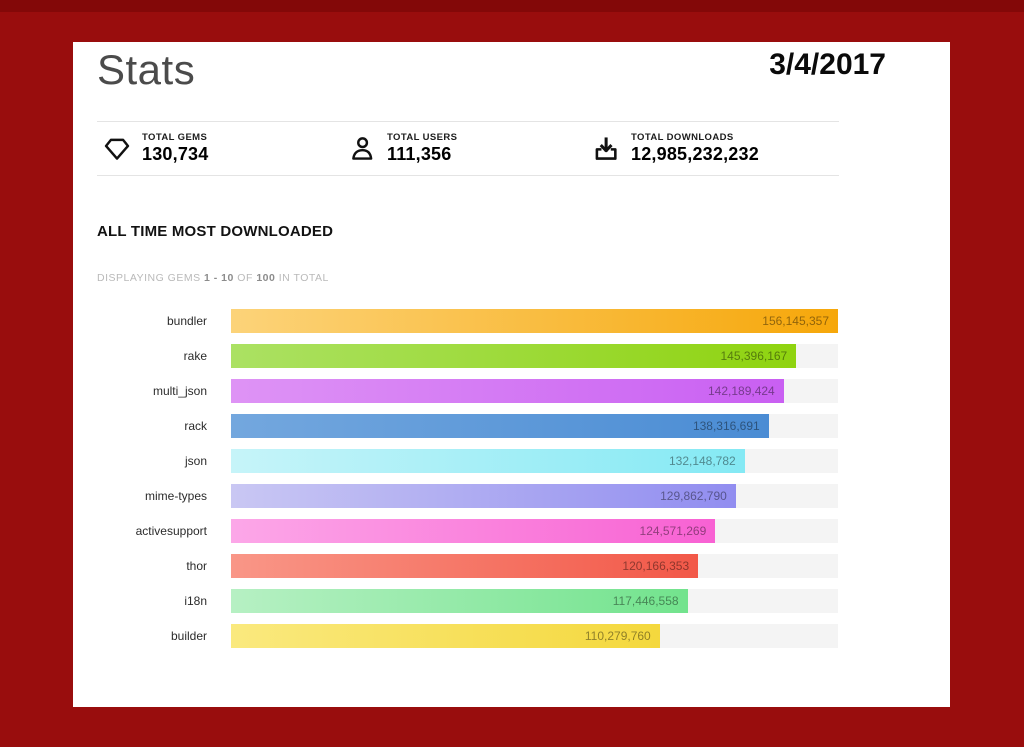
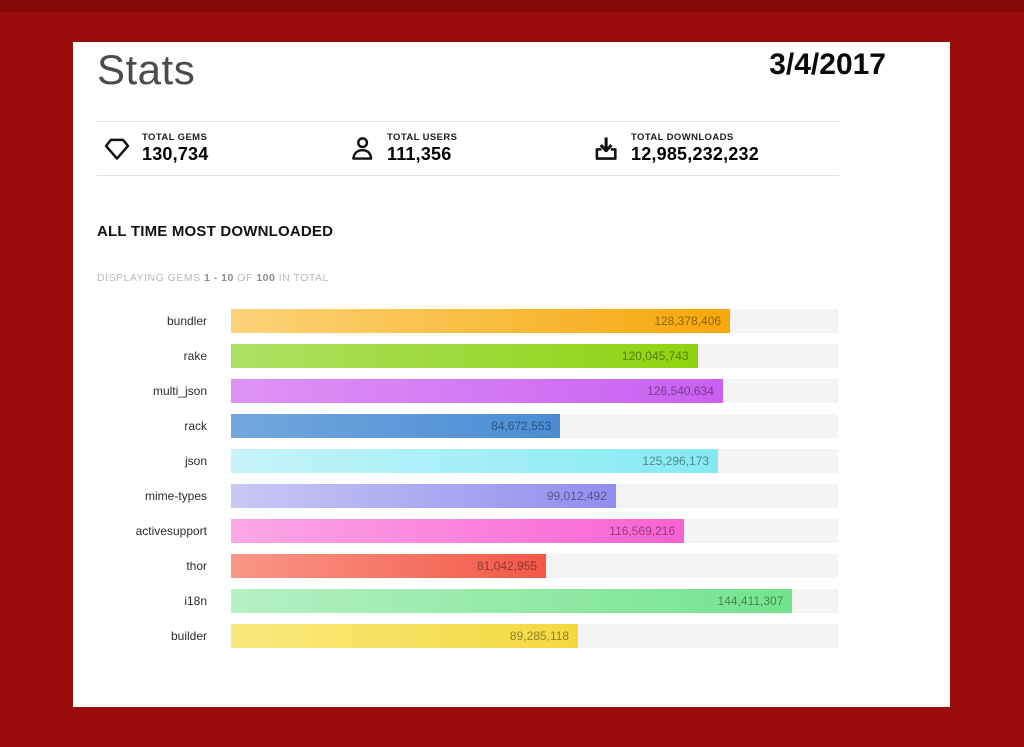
bundler: 156,145,357 -> 128,378,406
rake: 145,396,167 -> 120,045,743
multi_json: 142,189,424 -> 126,540,634
rack: 138,316,691 -> 84,672,553
json: 132,148,782 -> 125,296,173
mime-types: 129,862,790 -> 99,012,492
activesupport: 124,571,269 -> 116,569,216
thor: 120,166,353 -> 81,042,955
i18n: 117,446,558 -> 144,411,307
builder: 110,279,760 -> 89,285,118
